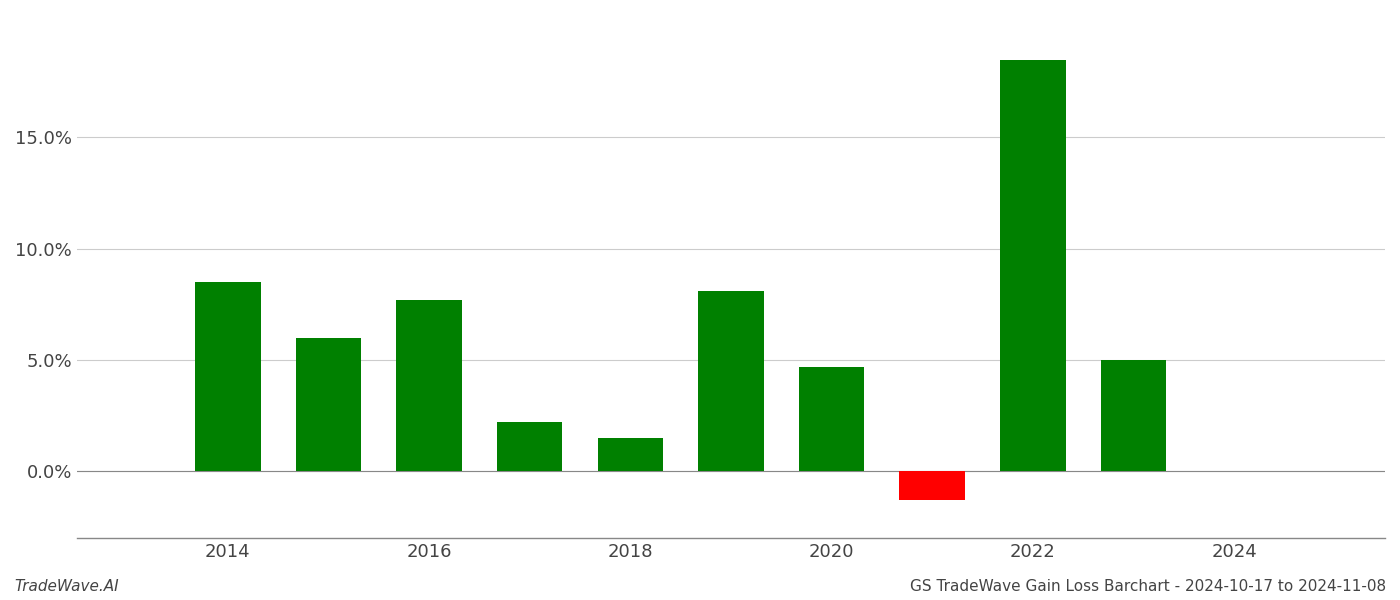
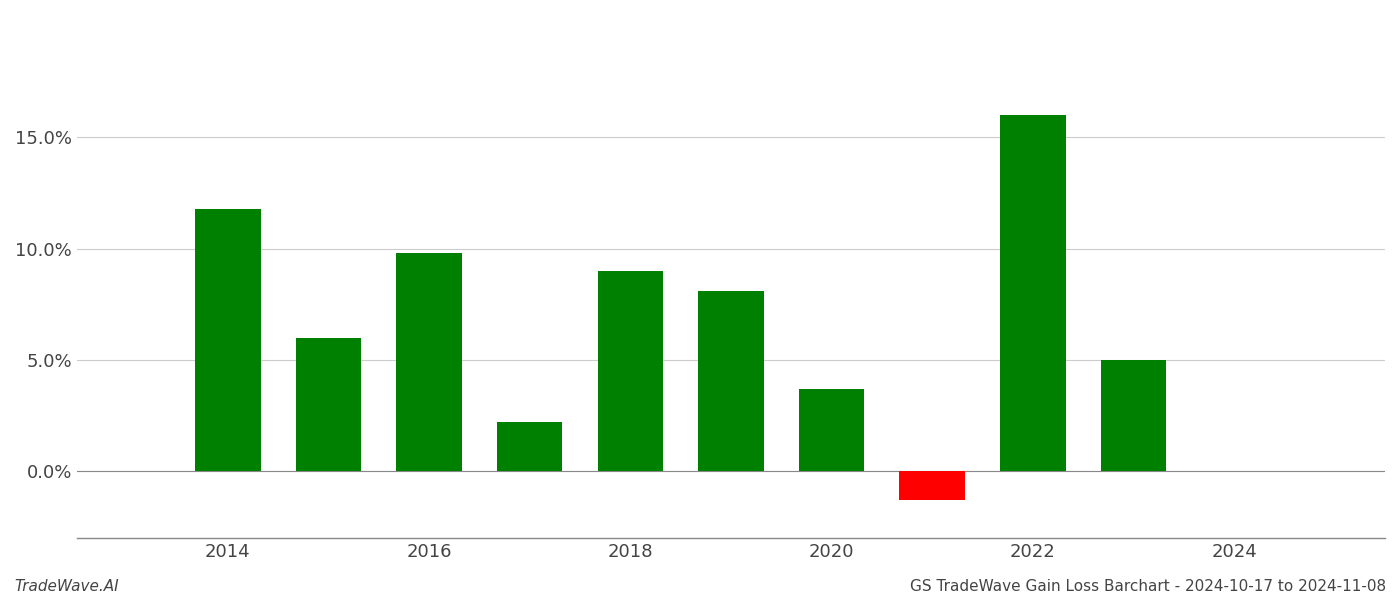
2014: 8.5% -> 11.8%
2016: 7.7% -> 9.8%
2018: 1.5% -> 9.0%
2020: 4.7% -> 3.7%
2022: 18.5% -> 16.0%
